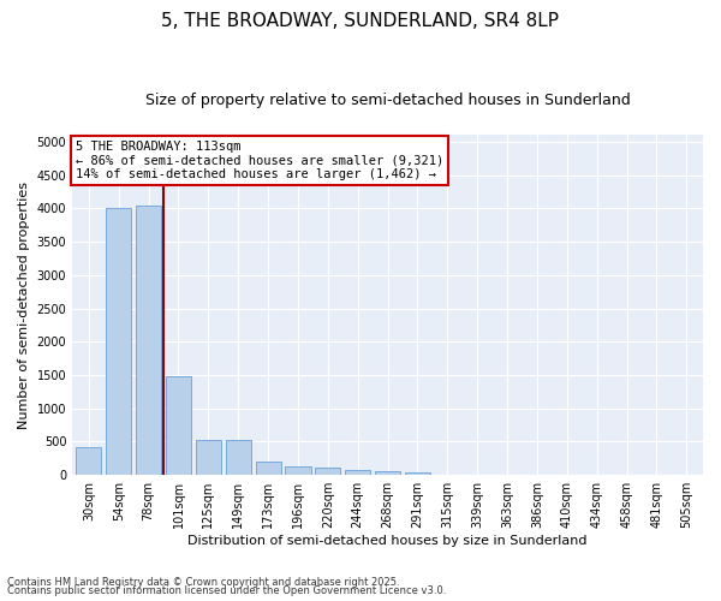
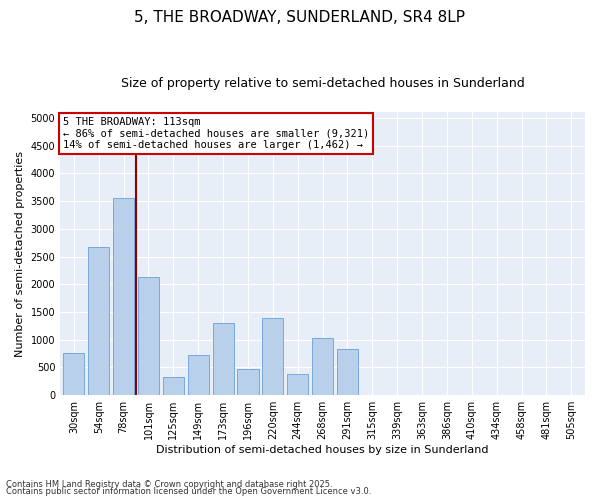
30sqm: 420 -> 760
54sqm: 4000 -> 2680
78sqm: 4050 -> 3560
101sqm: 1490 -> 2140
125sqm: 530 -> 320
149sqm: 540 -> 720
173sqm: 200 -> 1300
196sqm: 130 -> 480
220sqm: 110 -> 1400
244sqm: 80 -> 380
268sqm: 50 -> 1040
291sqm: 40 -> 840
